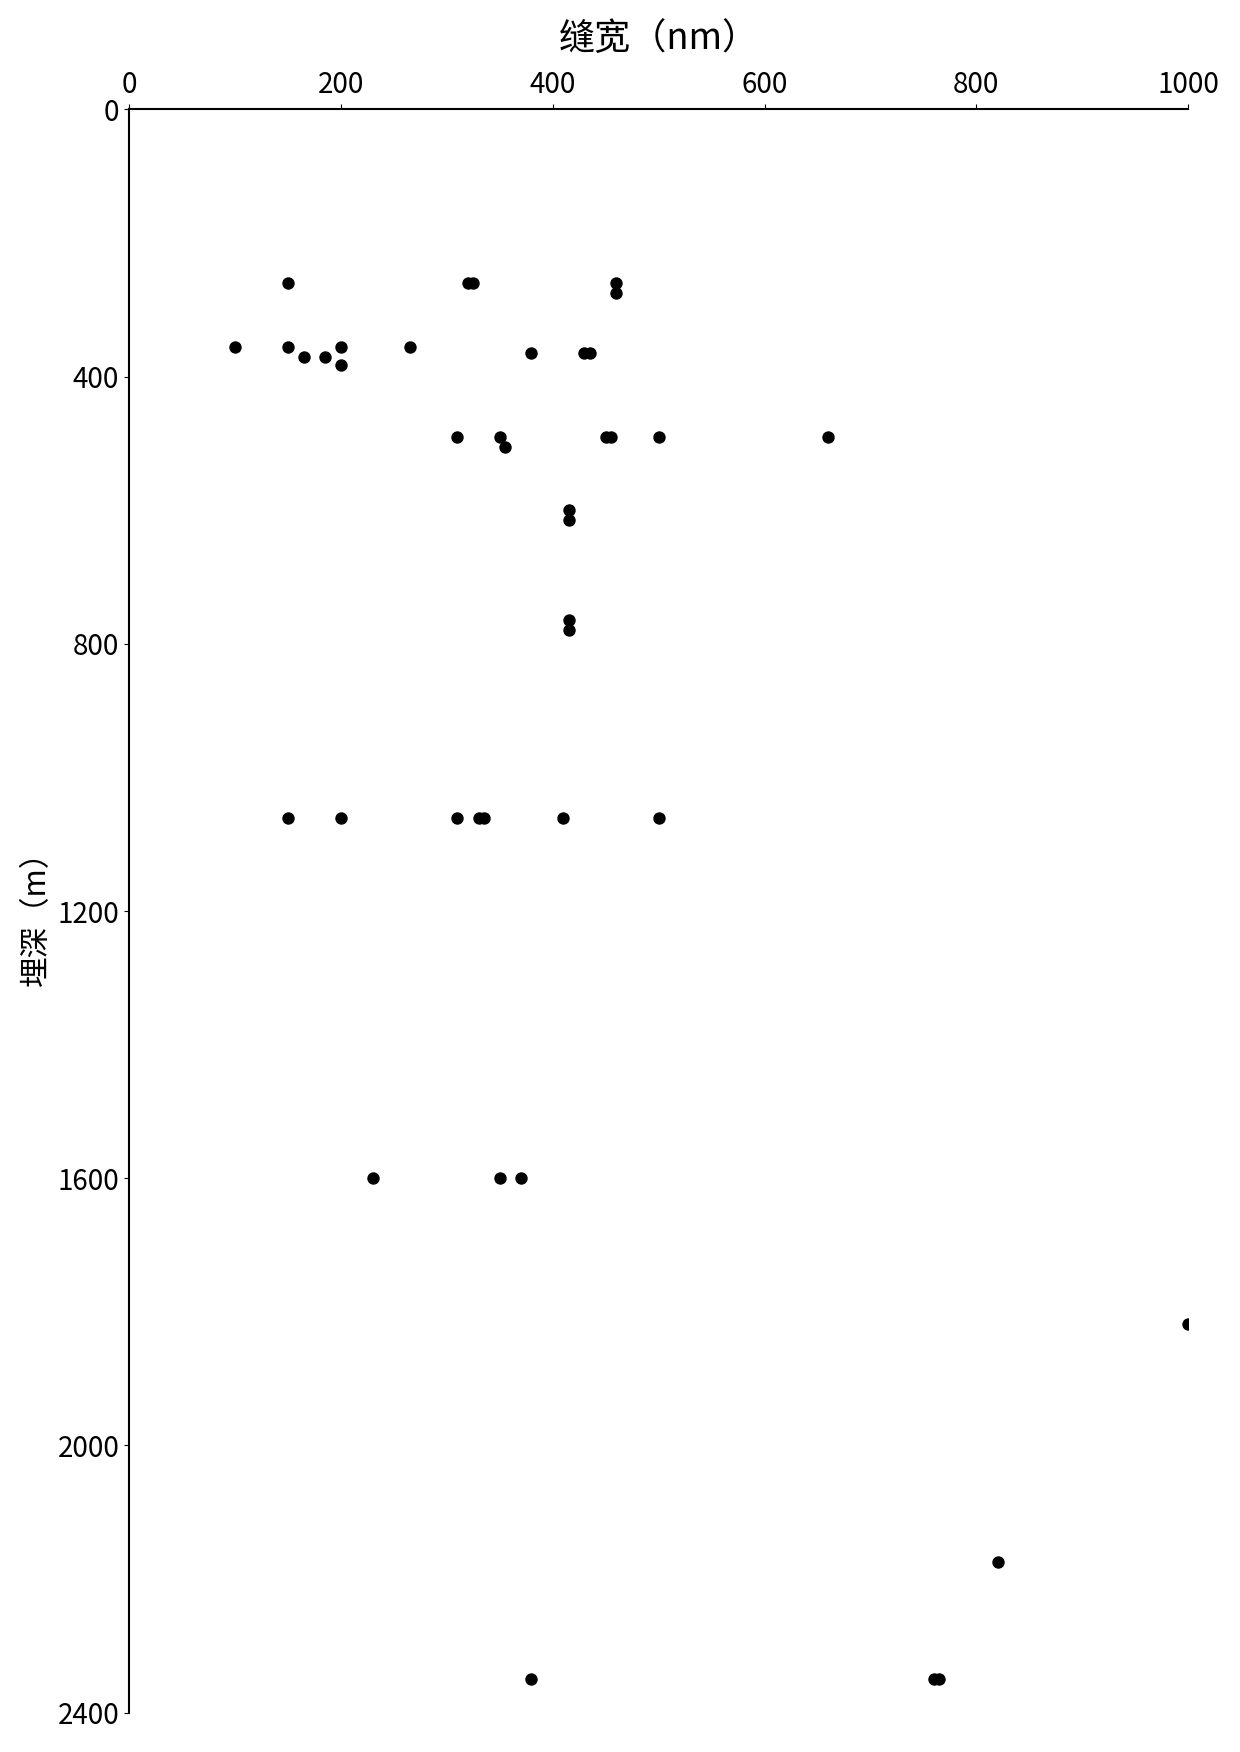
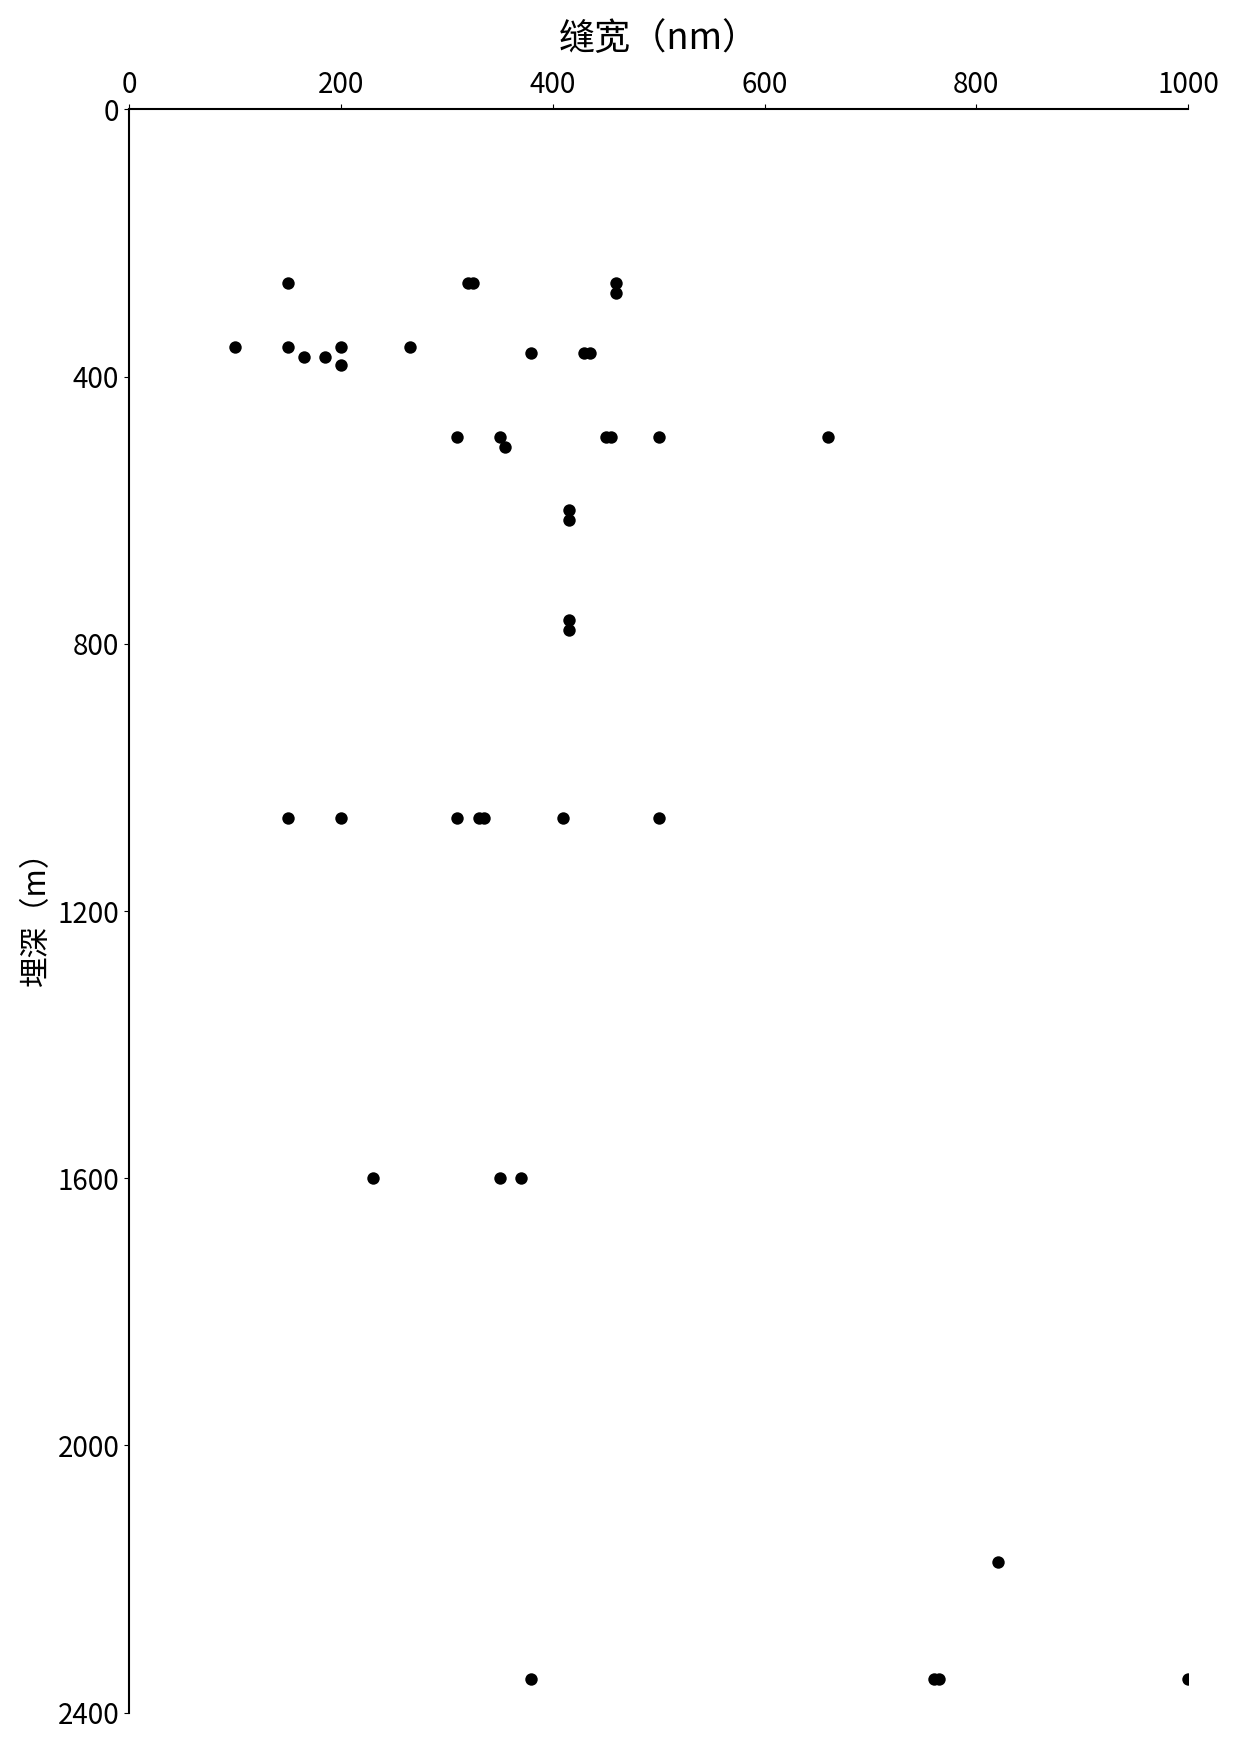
1000: 1818 -> 2350
